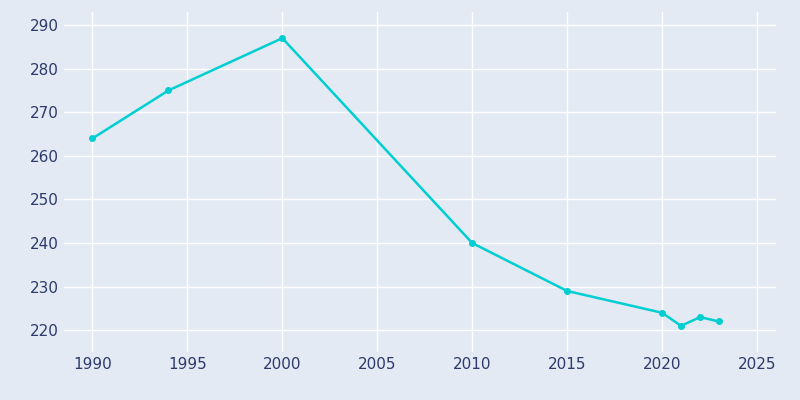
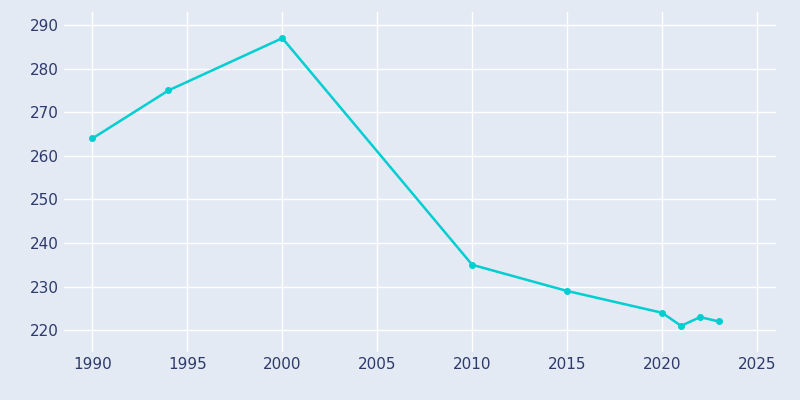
2010: 240 -> 235
